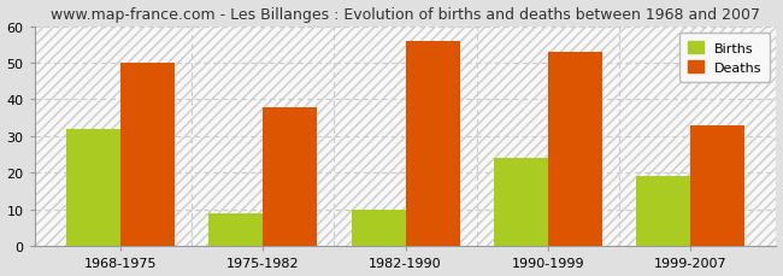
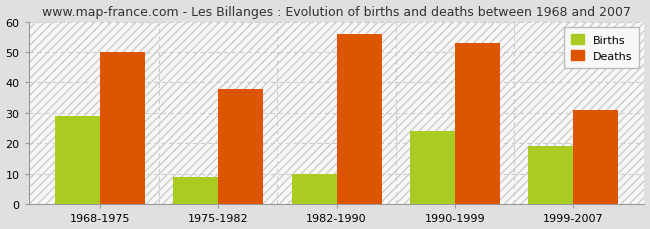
Births/1968-1975: 32 -> 29
Deaths/1999-2007: 33 -> 31
